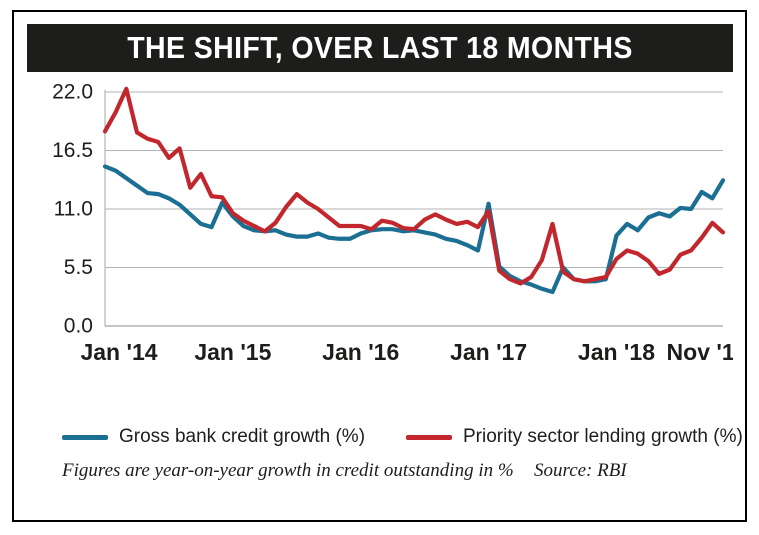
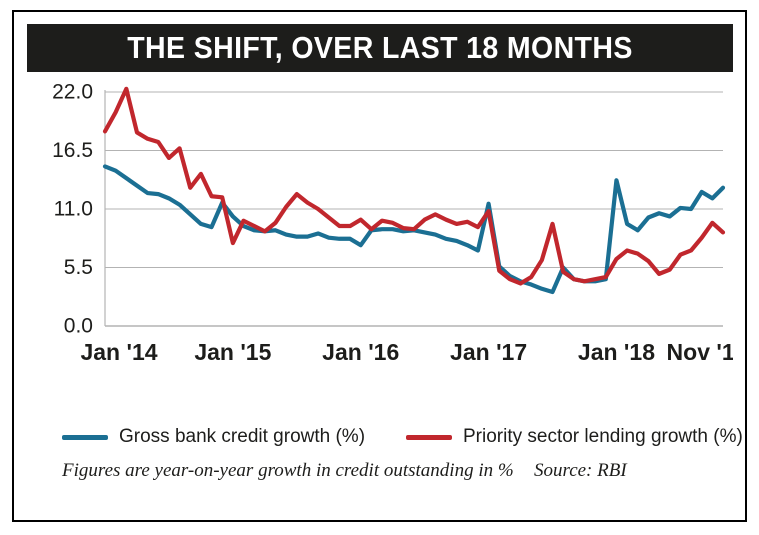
Priority sector lending growth (%)/Jan '15: 10.6 -> 7.8
Gross bank credit growth (%)/Jan '16: 8.7 -> 7.6
Priority sector lending growth (%)/Jan '16: 9.4 -> 10.0
Gross bank credit growth (%)/Jan '18: 8.5 -> 13.7
Gross bank credit growth (%)/Nov '18: 13.7 -> 13.0
